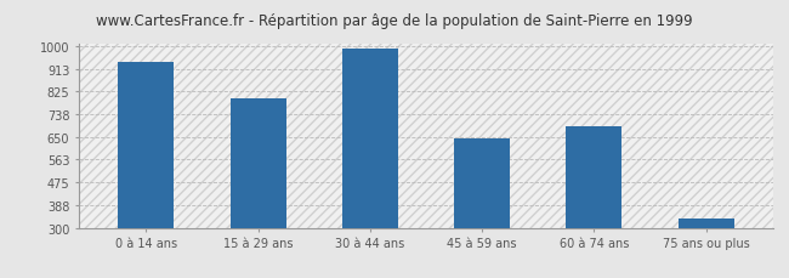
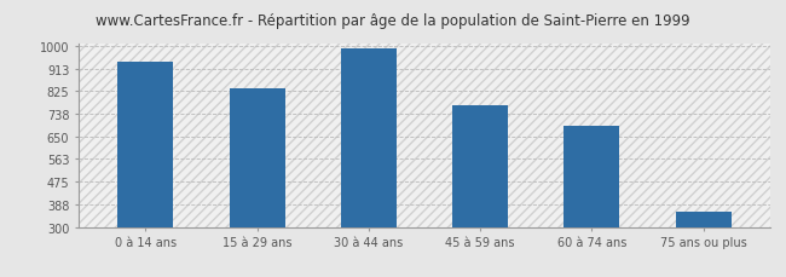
15 à 29 ans: 800 -> 835
45 à 59 ans: 645 -> 770
75 ans ou plus: 335 -> 360
